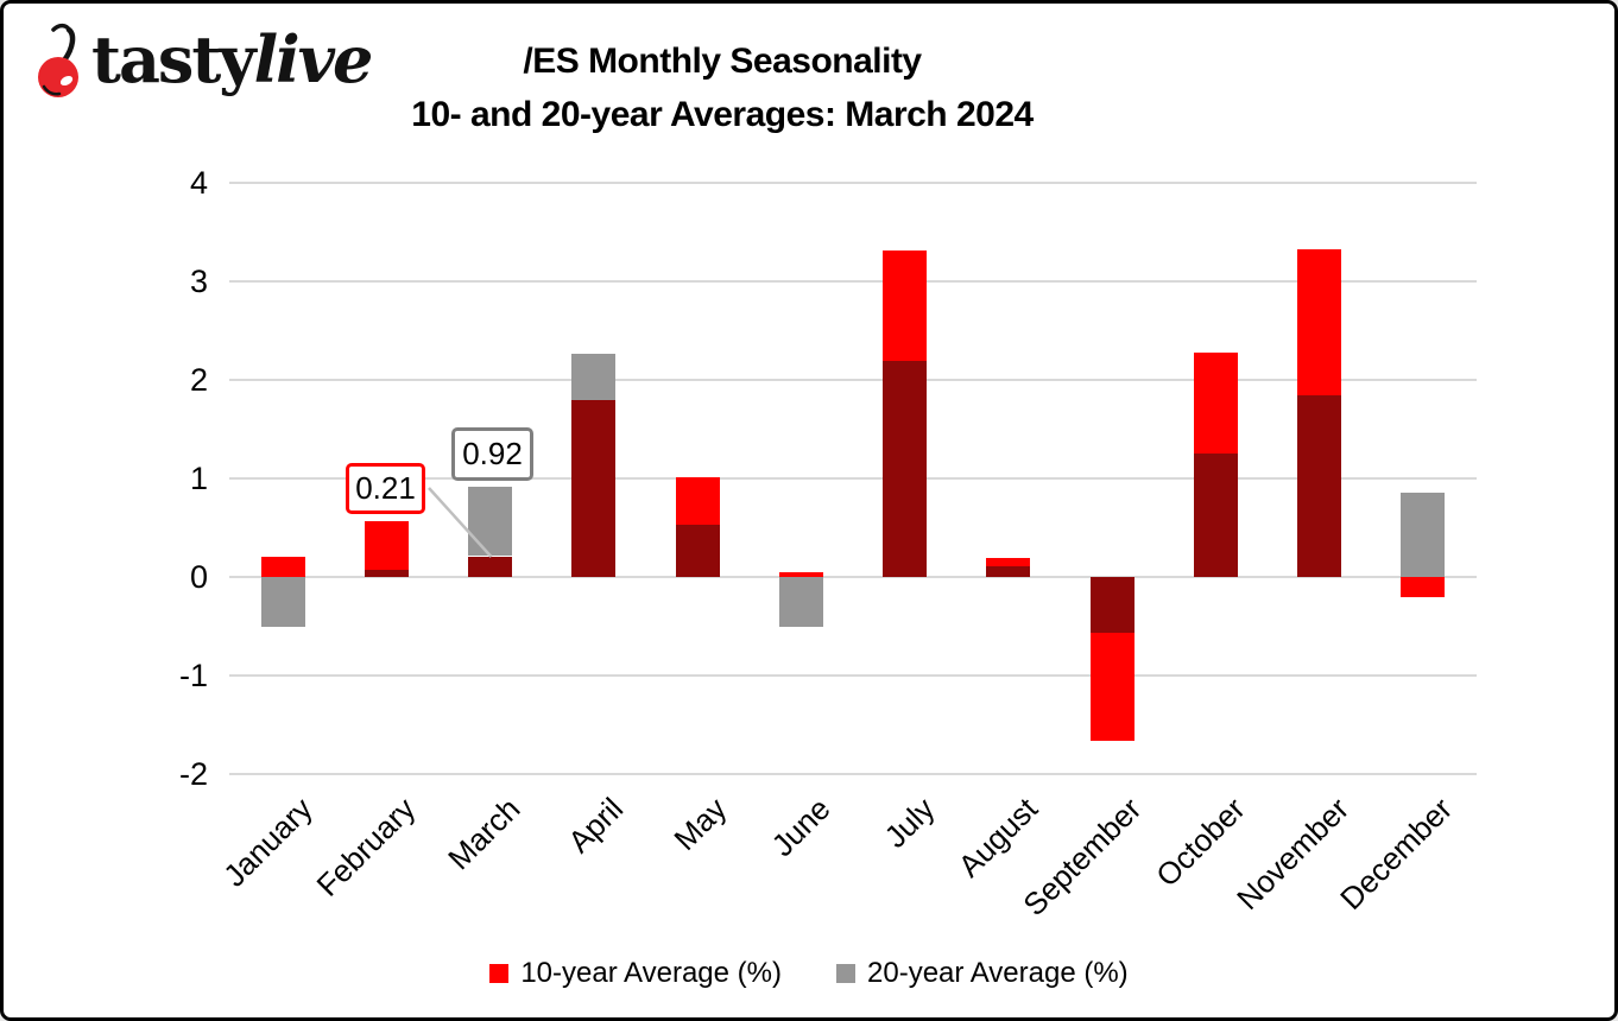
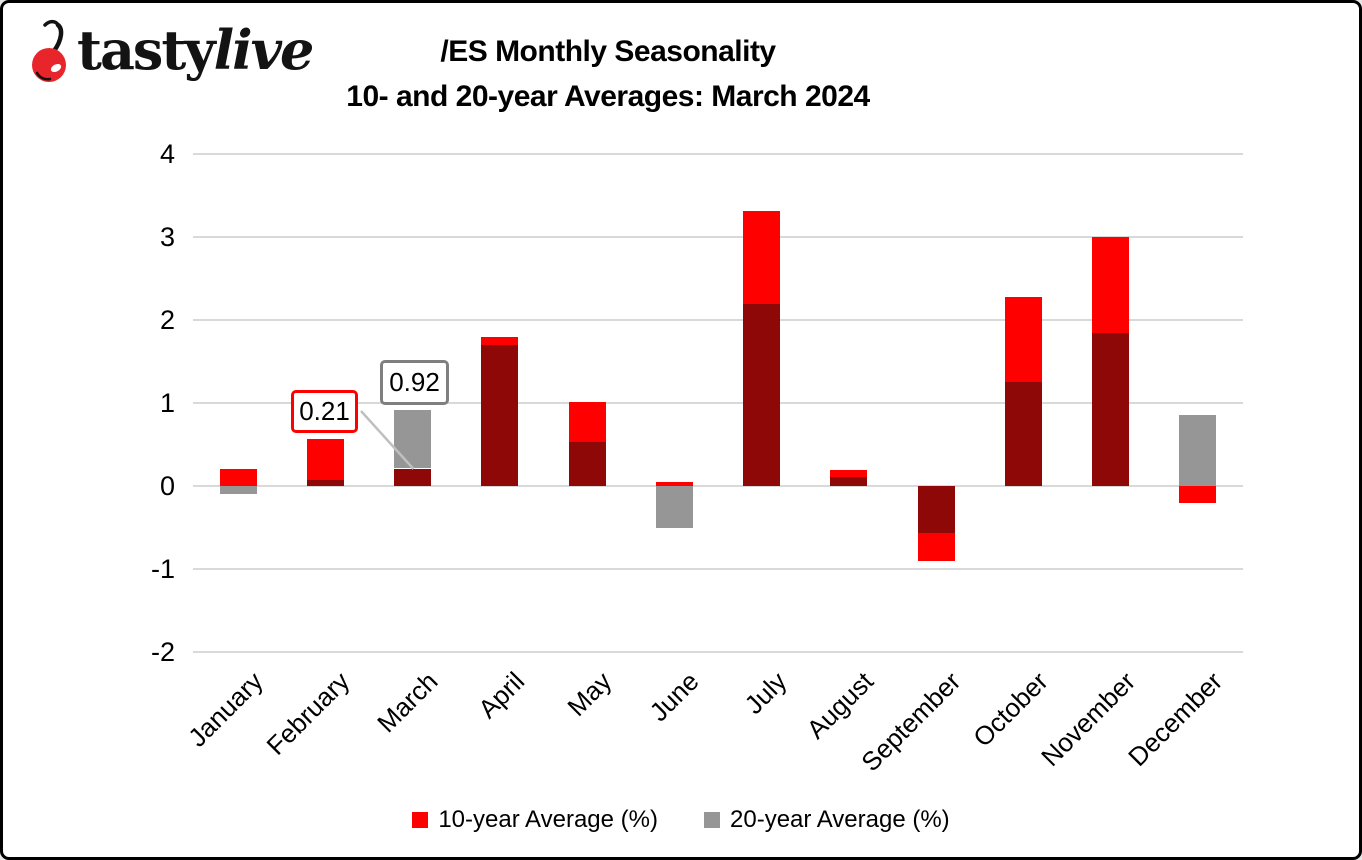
20-year Average (%)/January: -0.5 -> -0.1
20-year Average (%)/April: 2.3 -> 1.7
10-year Average (%)/September: -1.7 -> -0.9
10-year Average (%)/November: 3.3 -> 3.0
